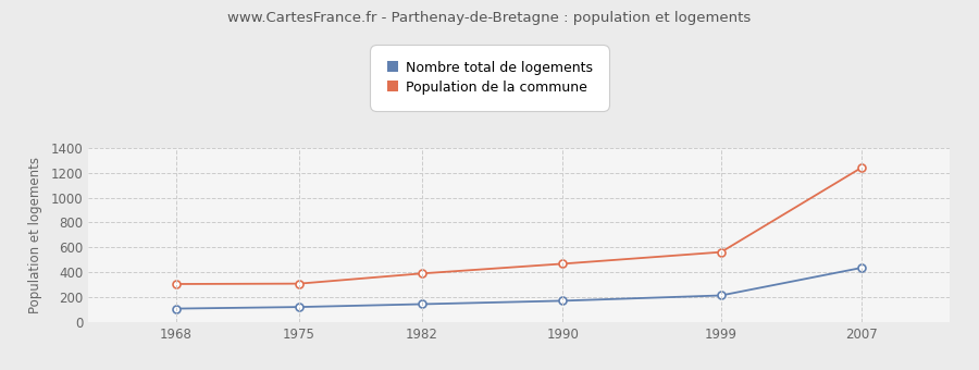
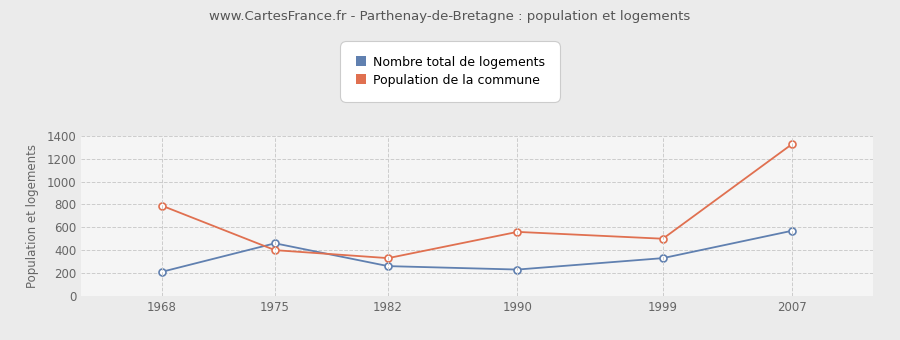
Nombre total de logements/1968: 110 -> 210
Population de la commune/1968: 300 -> 790
Nombre total de logements/1975: 120 -> 460
Population de la commune/1975: 310 -> 400
Nombre total de logements/1982: 140 -> 260
Population de la commune/1982: 390 -> 330
Nombre total de logements/1990: 170 -> 230
Population de la commune/1990: 470 -> 560
Nombre total de logements/1999: 210 -> 330
Population de la commune/1999: 560 -> 500
Nombre total de logements/2007: 440 -> 570
Population de la commune/2007: 1240 -> 1330
